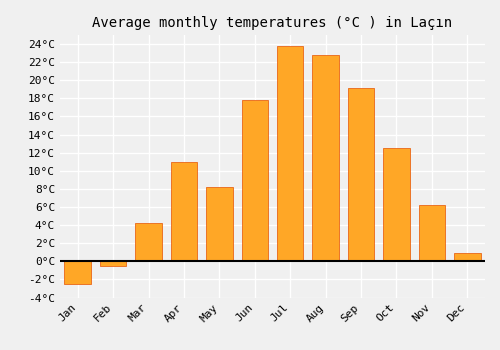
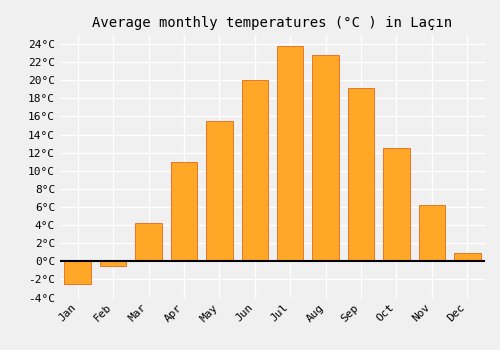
May: 8.2°C -> 15.5°C
Jun: 17.8°C -> 20.0°C
